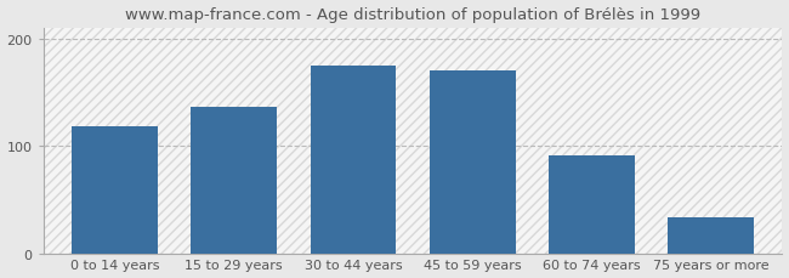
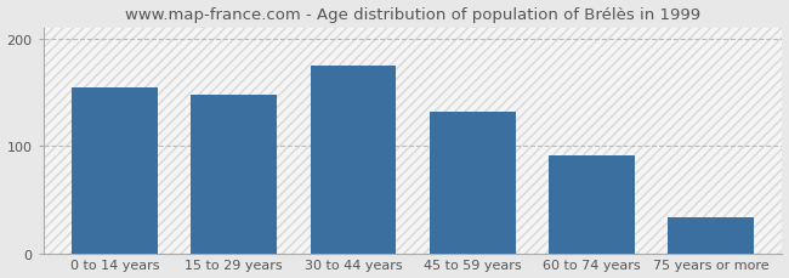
0 to 14 years: 118 -> 155
15 to 29 years: 136 -> 148
45 to 59 years: 170 -> 132
